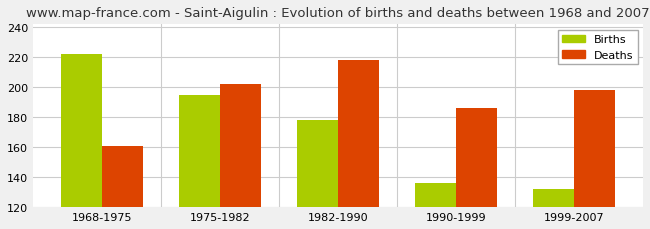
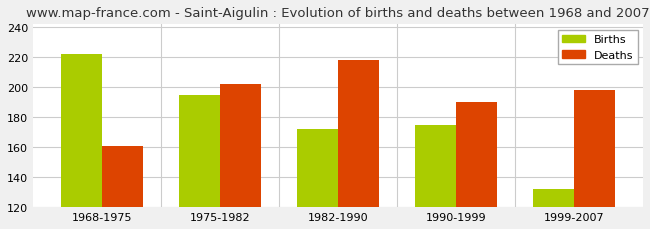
Births/1982-1990: 178 -> 172
Births/1990-1999: 136 -> 175
Deaths/1990-1999: 186 -> 190
